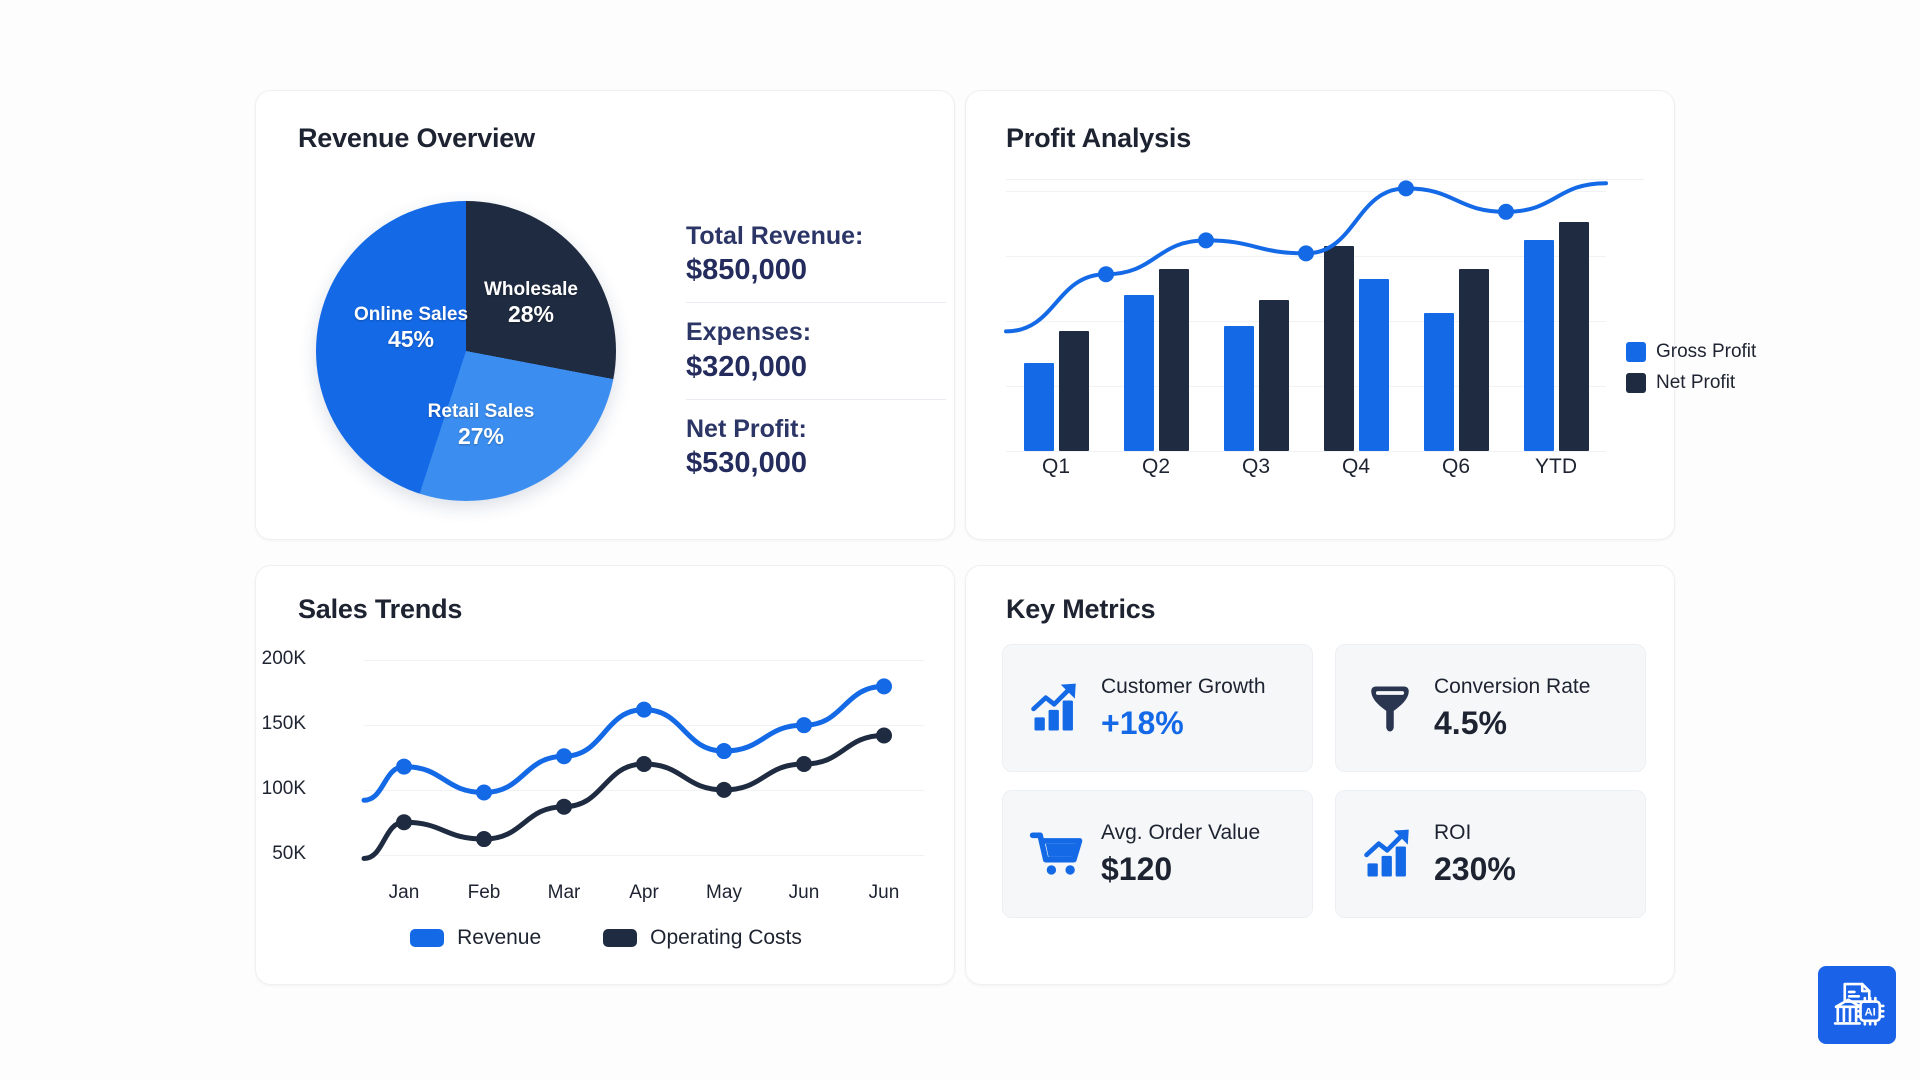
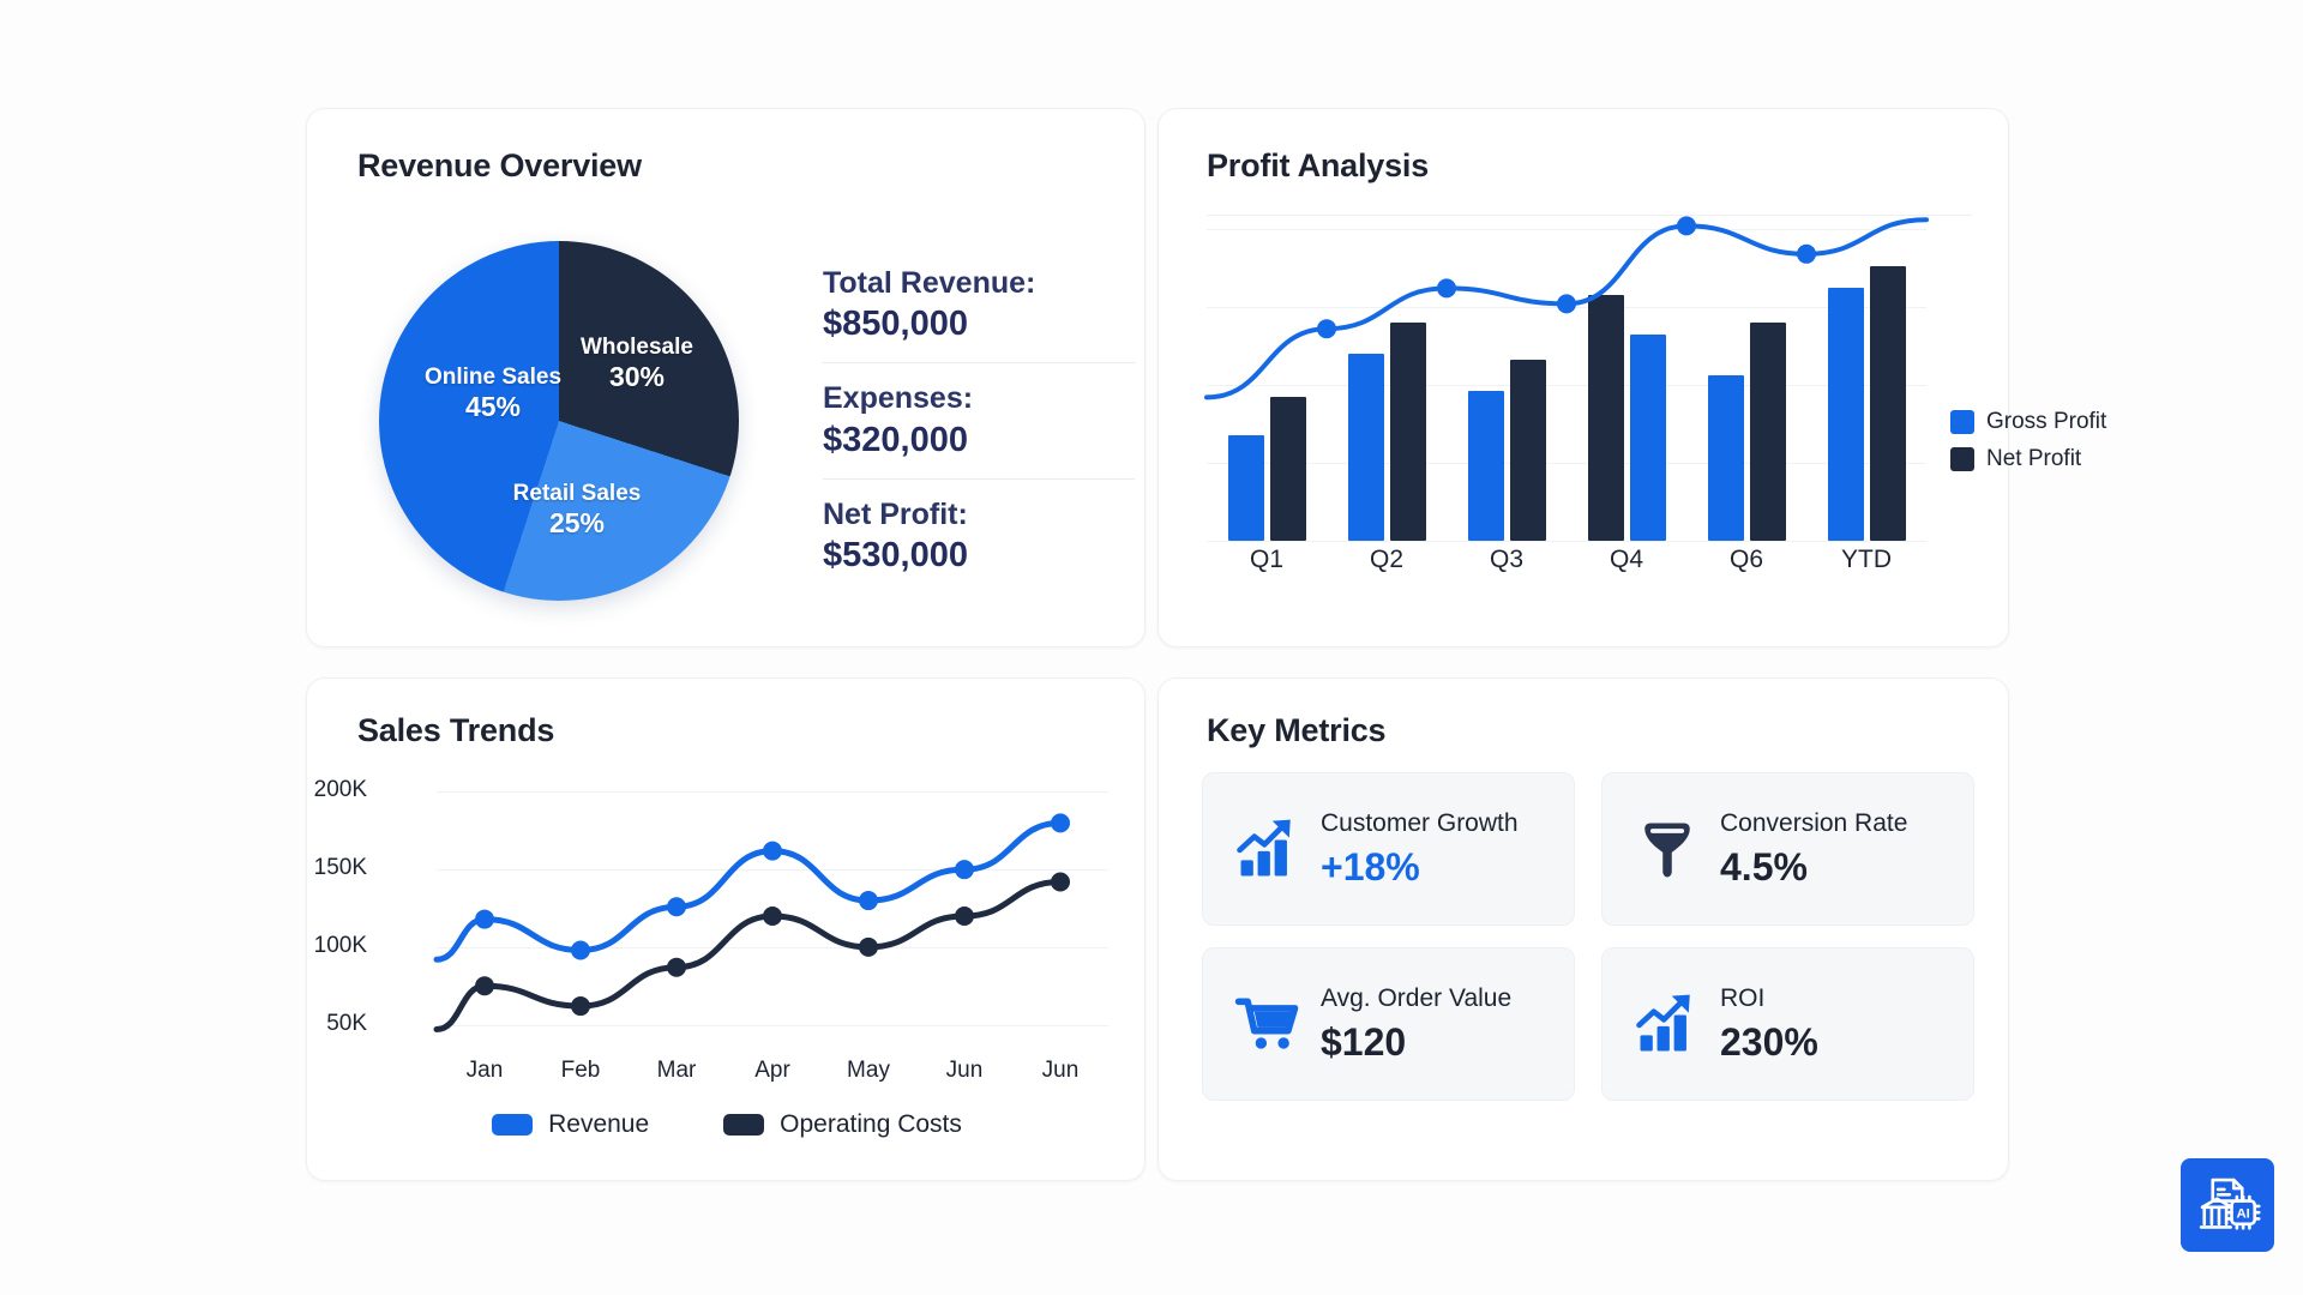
Revenue Overview/Wholesale: 28% -> 30%
Revenue Overview/Retail Sales: 27% -> 25%
